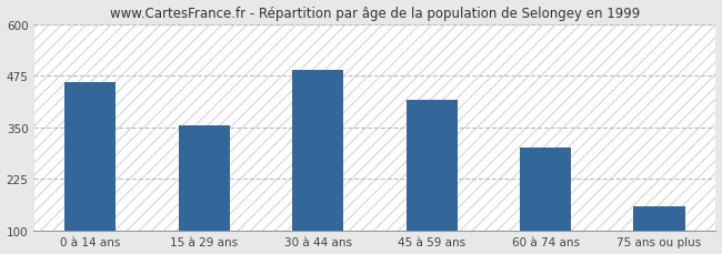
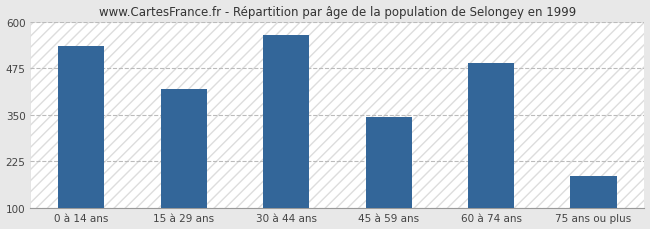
0 à 14 ans: 460 -> 535
15 à 29 ans: 355 -> 420
30 à 44 ans: 490 -> 565
45 à 59 ans: 415 -> 345
60 à 74 ans: 300 -> 490
75 ans ou plus: 160 -> 185
